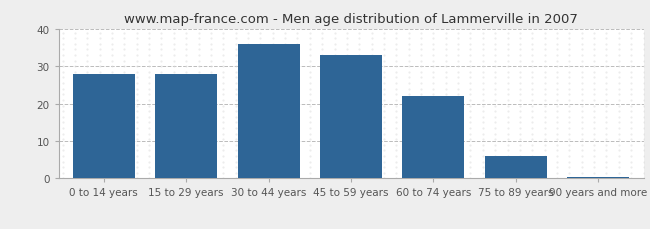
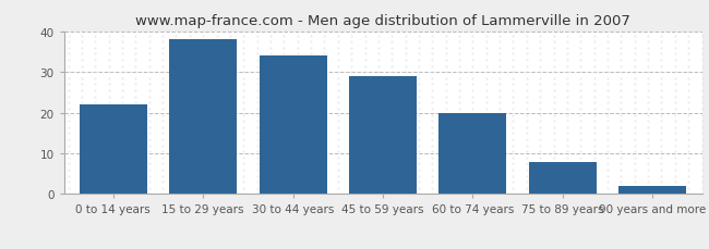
0 to 14 years: 28.0 -> 22.0
15 to 29 years: 28.0 -> 38.0
30 to 44 years: 36.0 -> 34.0
45 to 59 years: 33.0 -> 29.0
60 to 74 years: 22.0 -> 20.0
75 to 89 years: 6.0 -> 8.0
90 years and more: 0.5 -> 2.0
